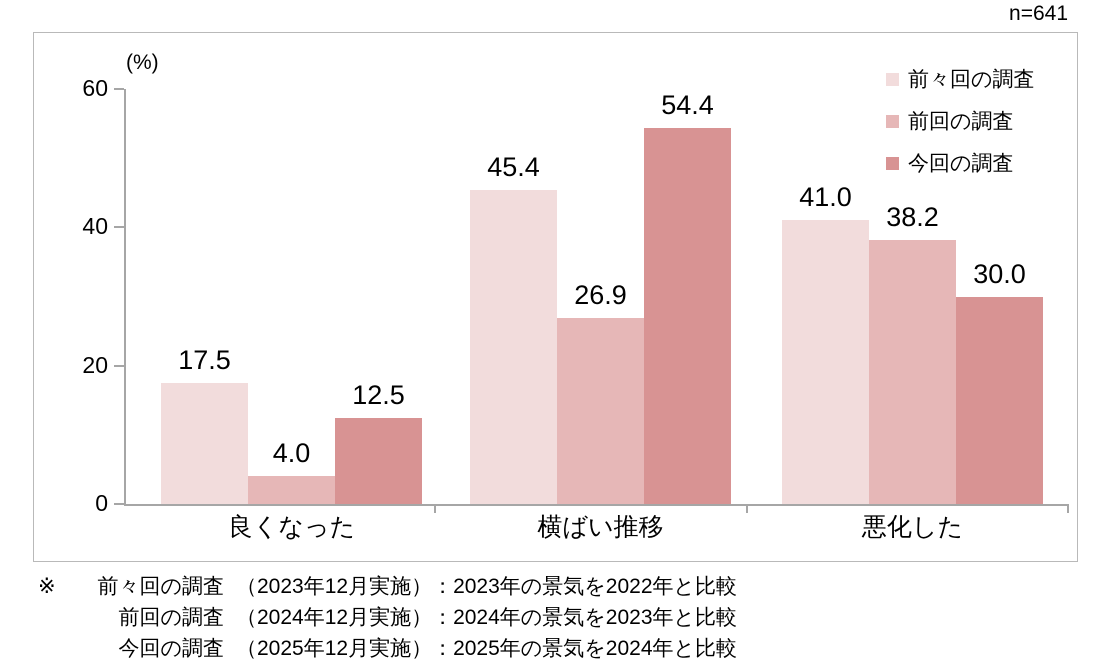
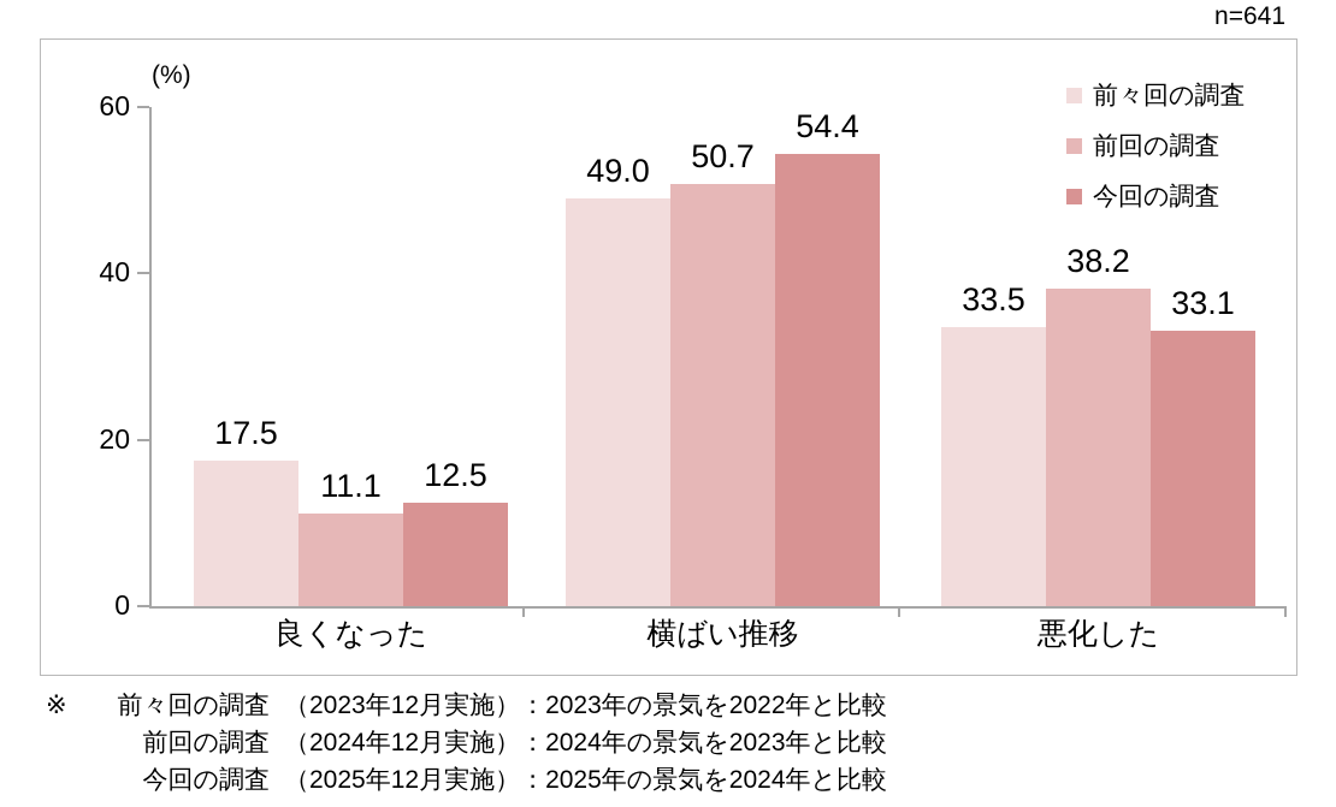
前回の調査/良くなった: 4.0 -> 11.1
前々回の調査/横ばい推移: 45.4 -> 49.0
前回の調査/横ばい推移: 26.9 -> 50.7
前々回の調査/悪化した: 41.0 -> 33.5
今回の調査/悪化した: 30.0 -> 33.1
